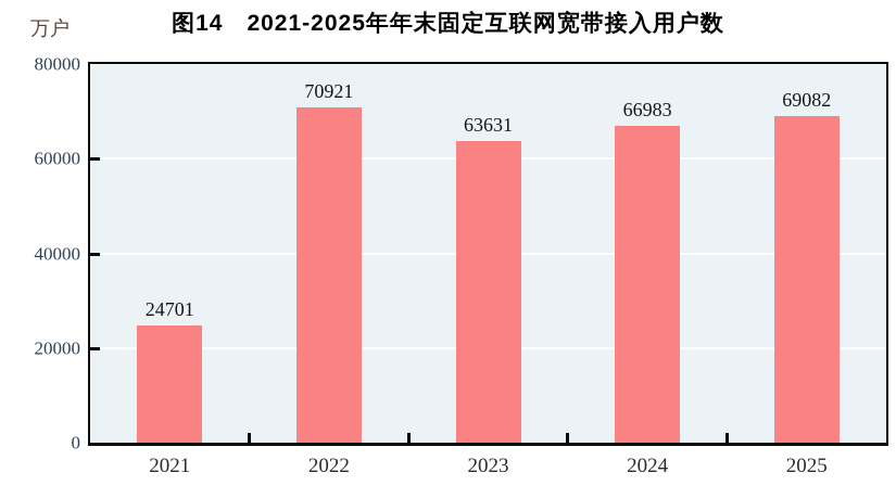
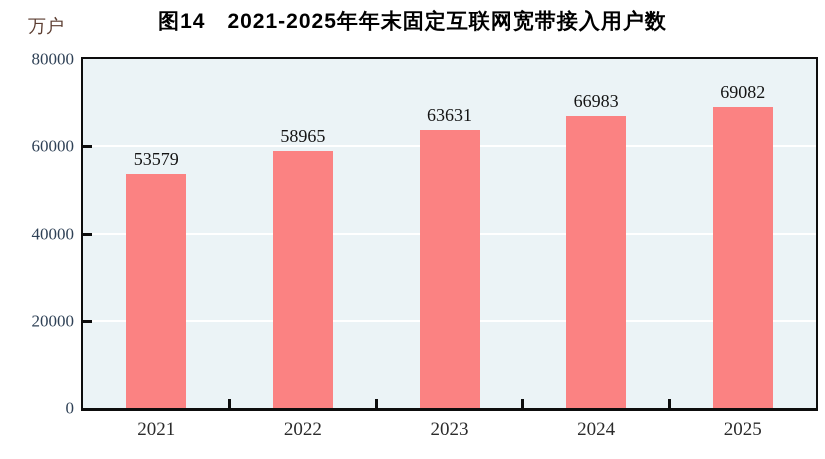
2021: 24701 -> 53579
2022: 70921 -> 58965
